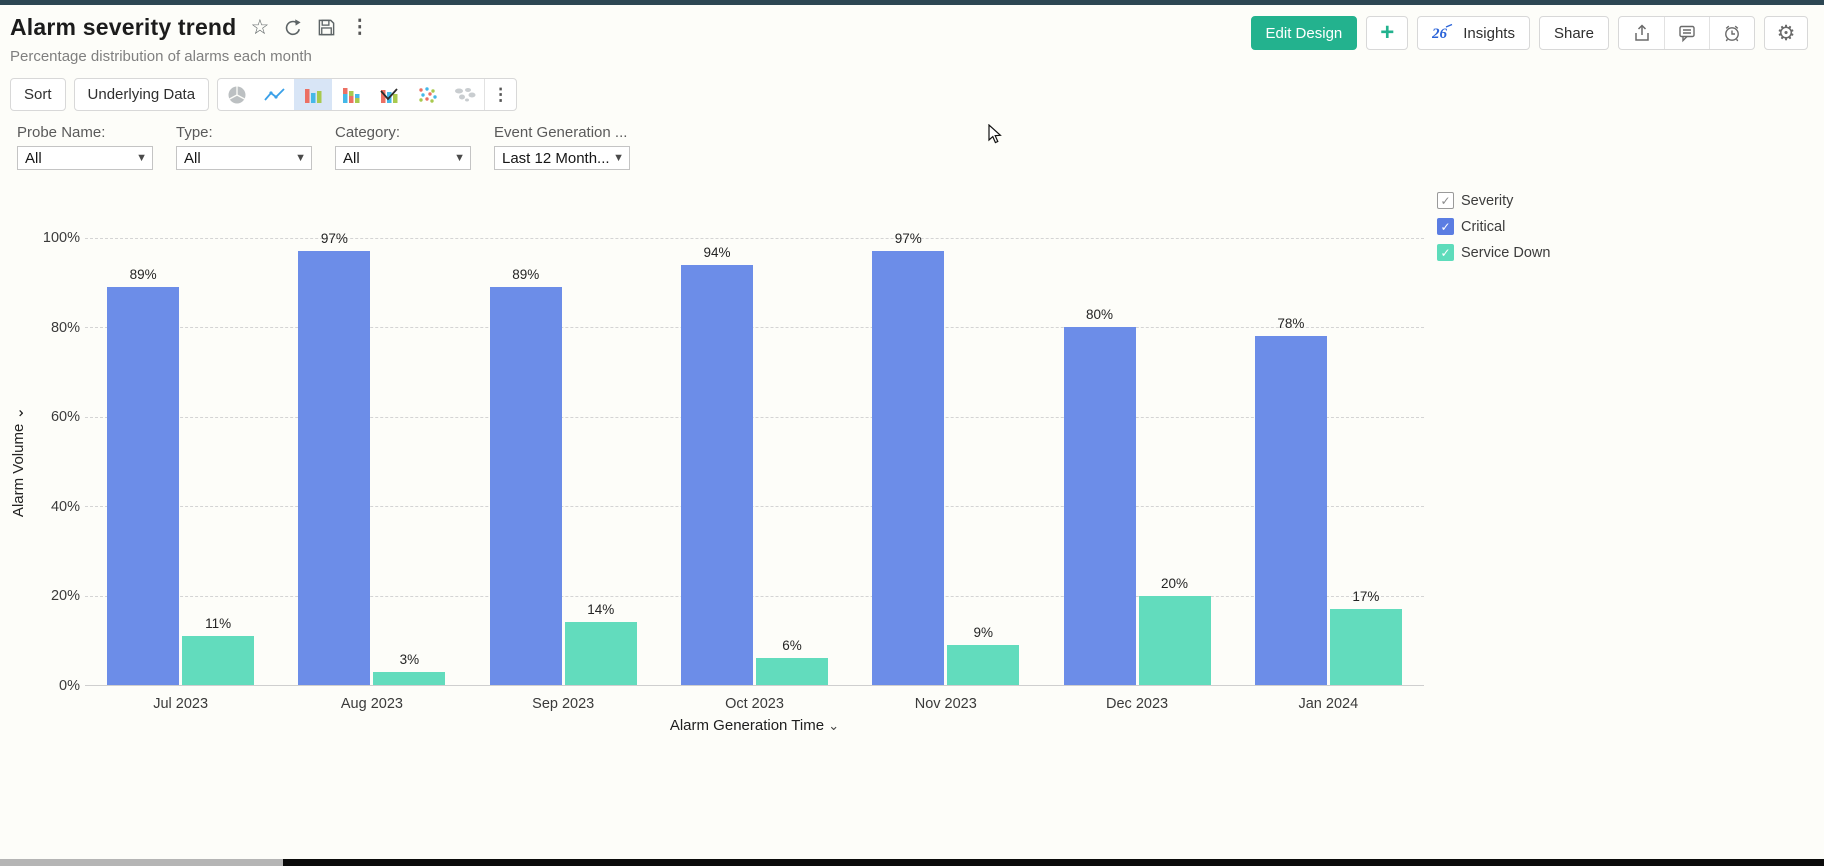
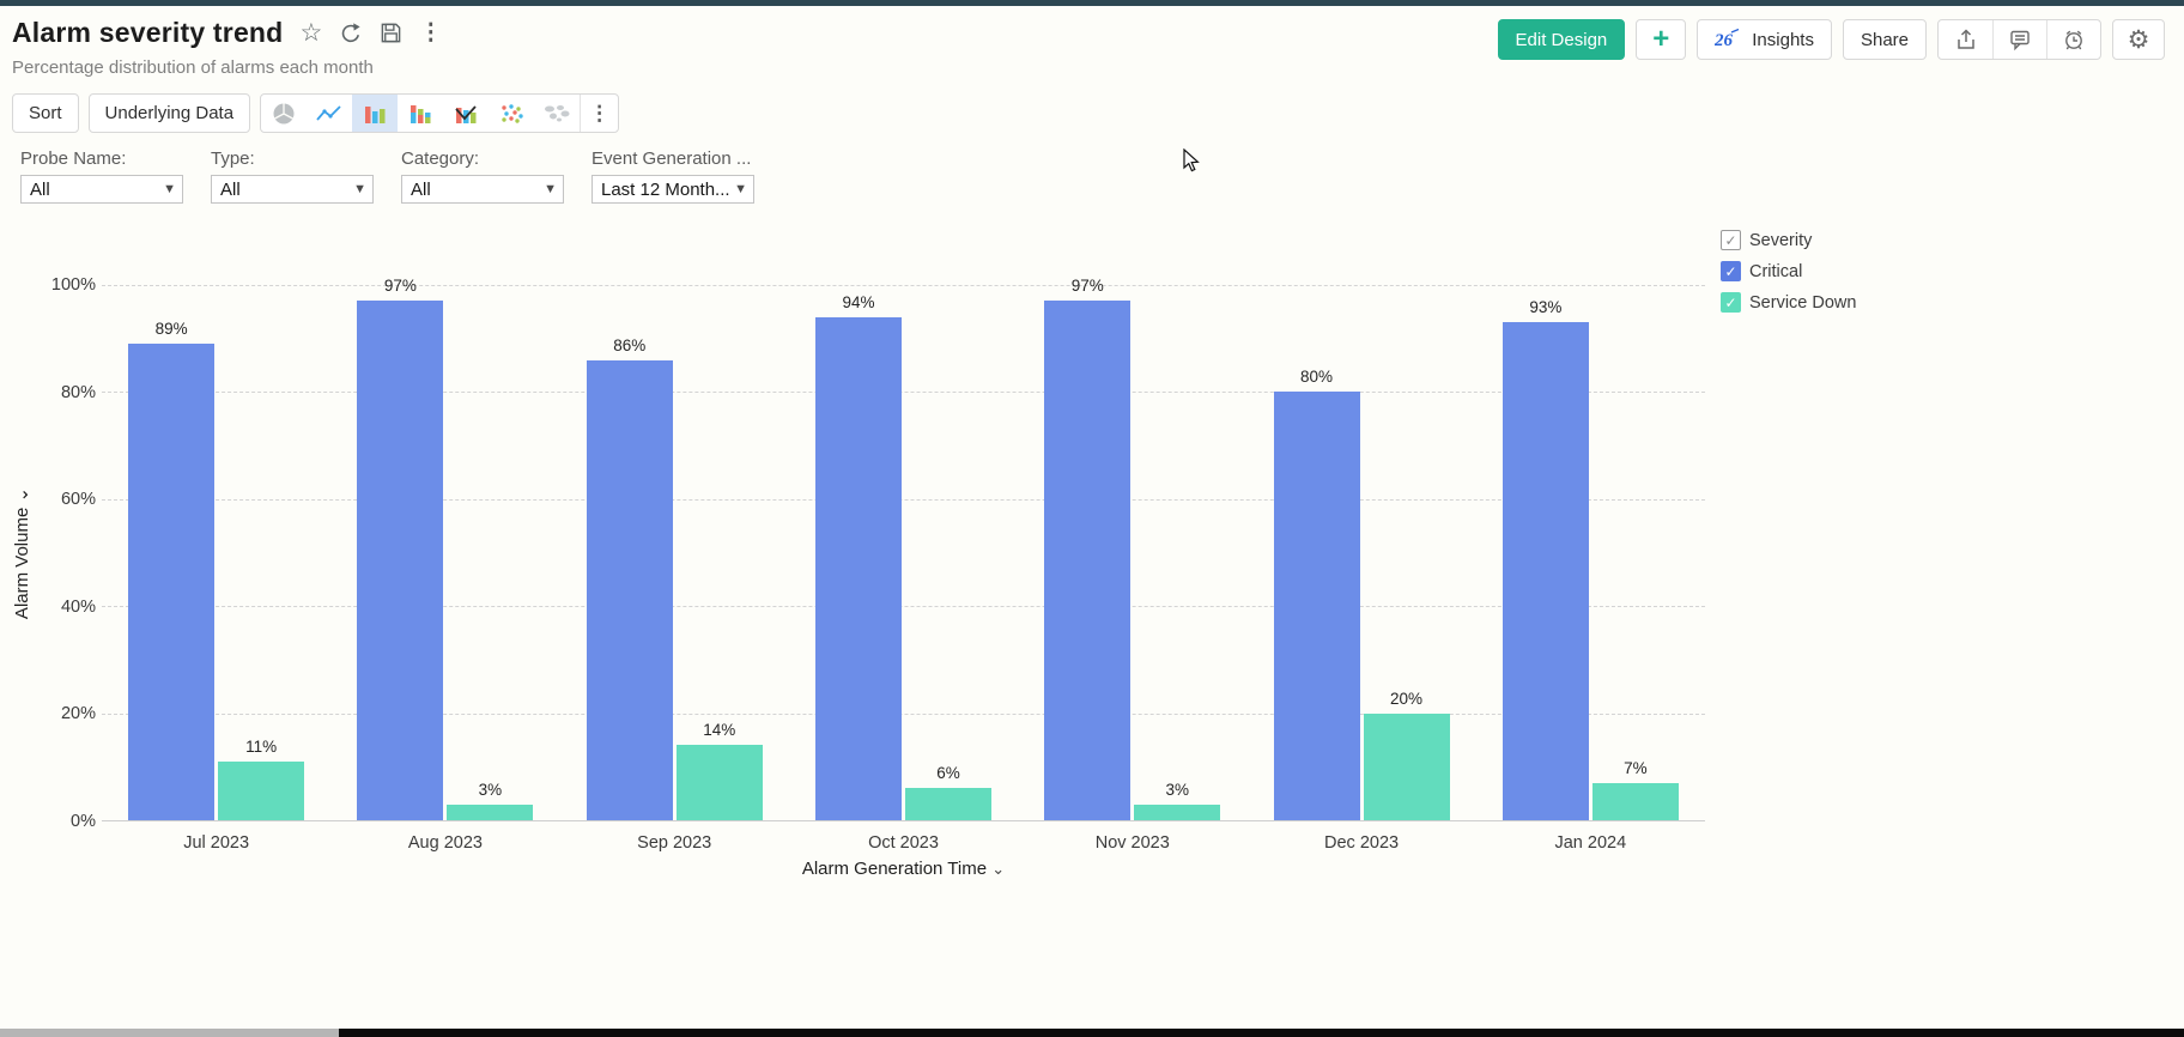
Critical/Sep 2023: 89% -> 86%
Service Down/Nov 2023: 9% -> 3%
Critical/Jan 2024: 78% -> 93%
Service Down/Jan 2024: 17% -> 7%
